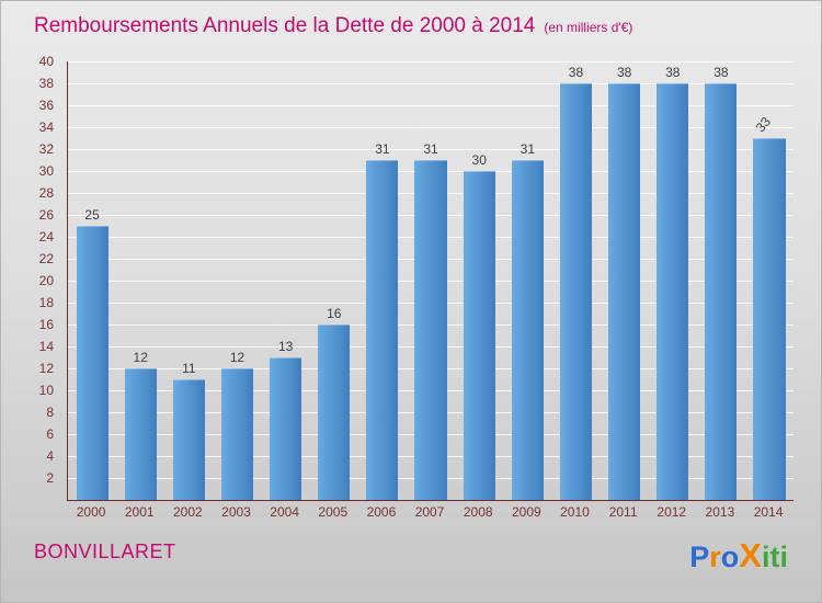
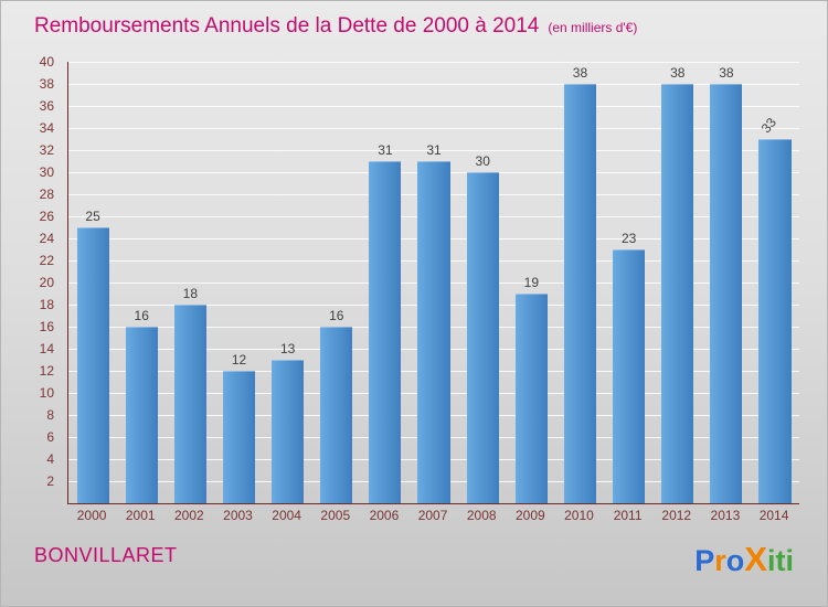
2001: 12 -> 16
2002: 11 -> 18
2009: 31 -> 19
2011: 38 -> 23
